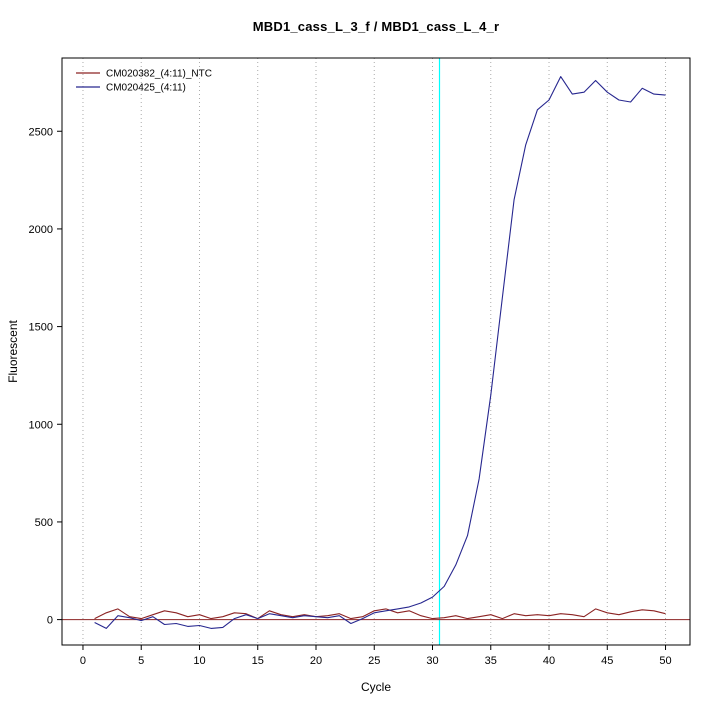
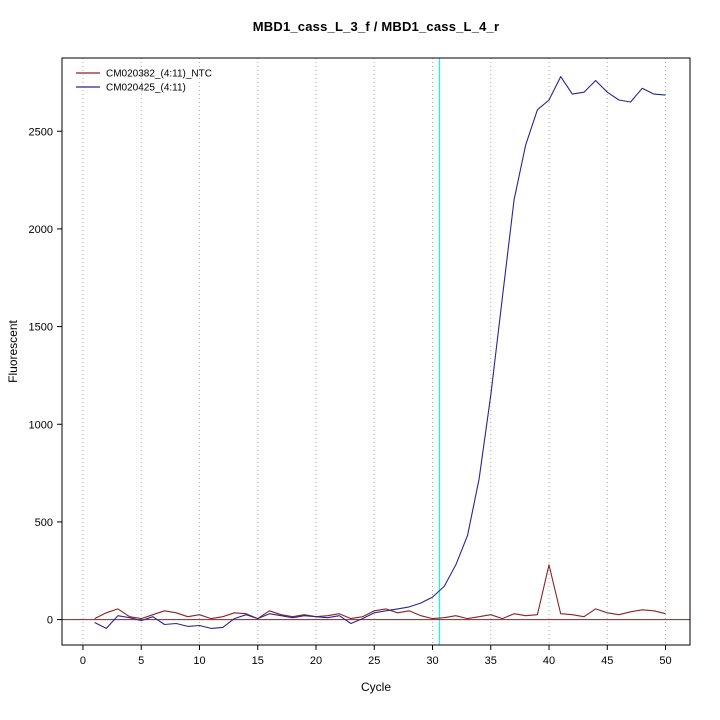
CM020382_(4:11)_NTC/40: 20 -> 280
